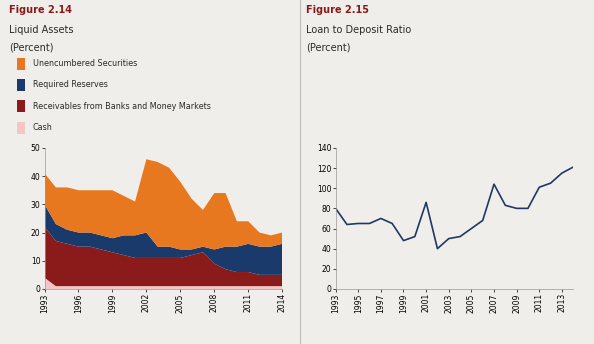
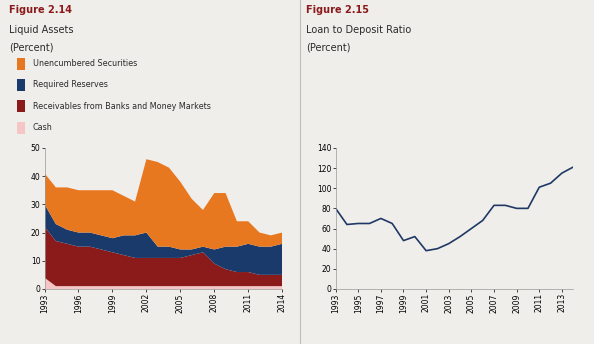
2001: 86 -> 38
2003: 50 -> 45
2007: 104 -> 83
